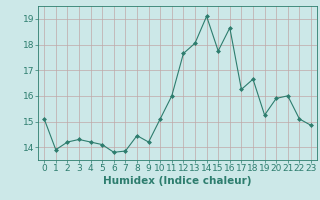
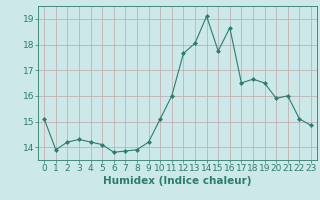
8: 14.45 -> 13.90
17: 16.25 -> 16.50
19: 15.25 -> 16.50
